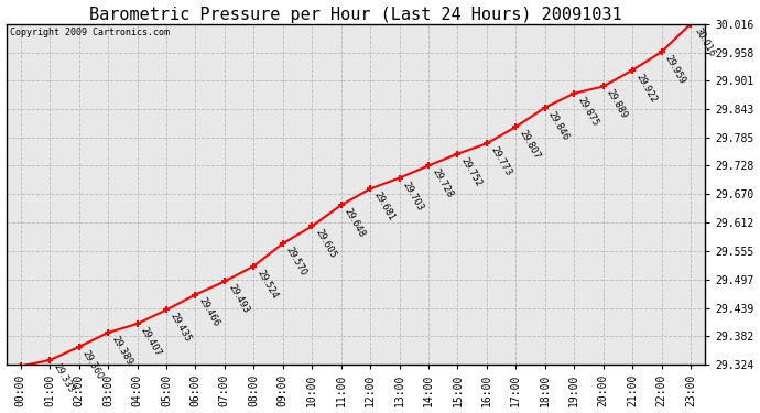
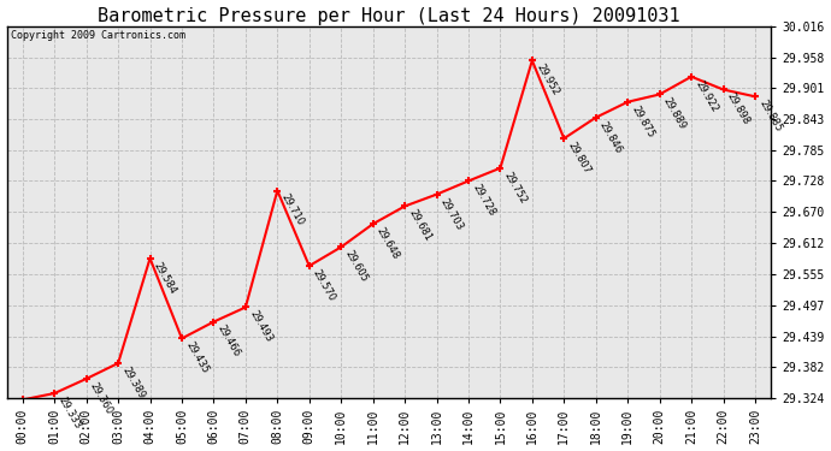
04:00: 29.407 -> 29.584
08:00: 29.524 -> 29.710
16:00: 29.773 -> 29.952
22:00: 29.959 -> 29.898
23:00: 30.016 -> 29.885
